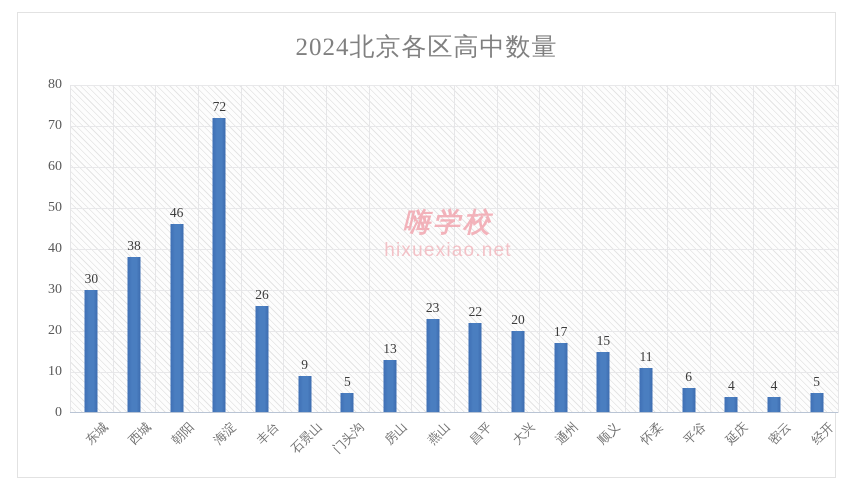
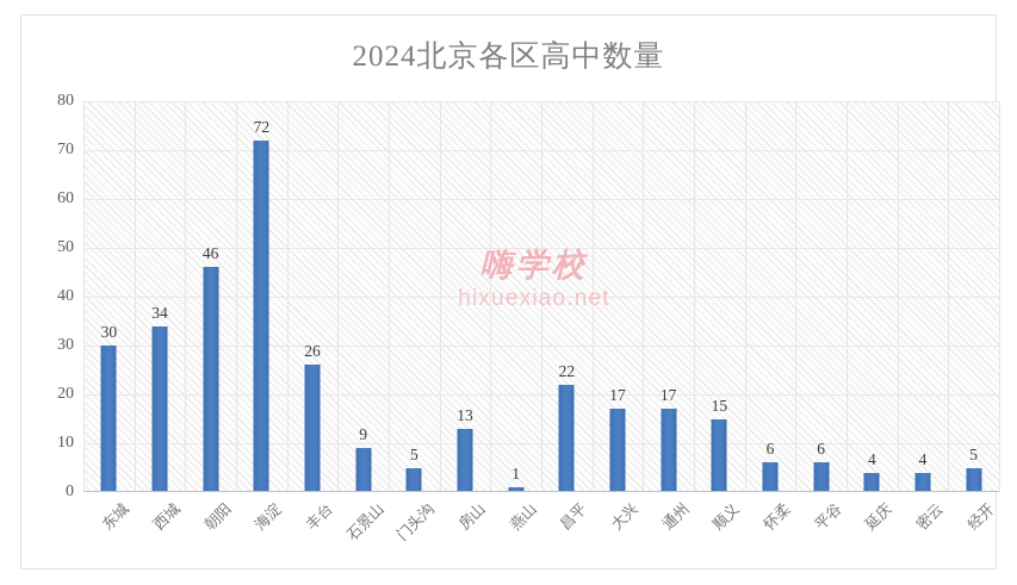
西城: 38 -> 34
燕山: 23 -> 1
大兴: 20 -> 17
怀柔: 11 -> 6
